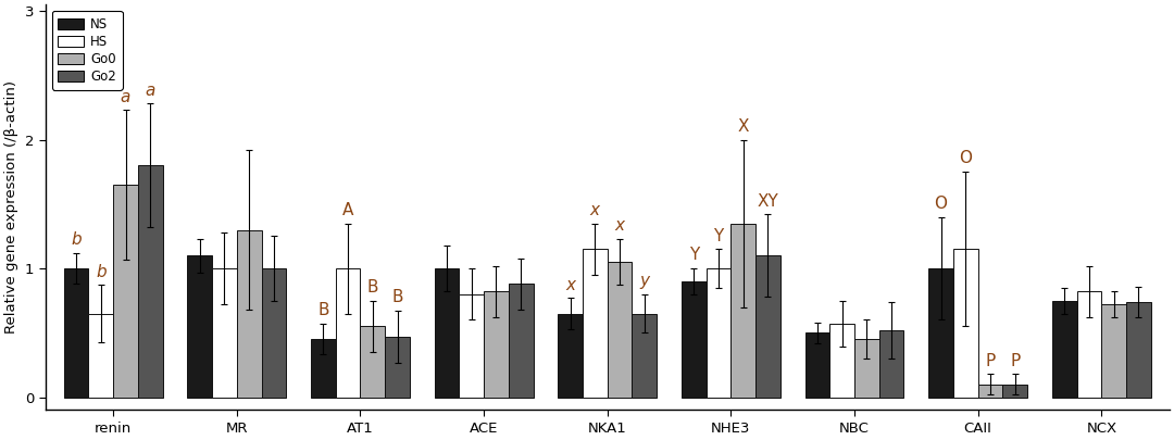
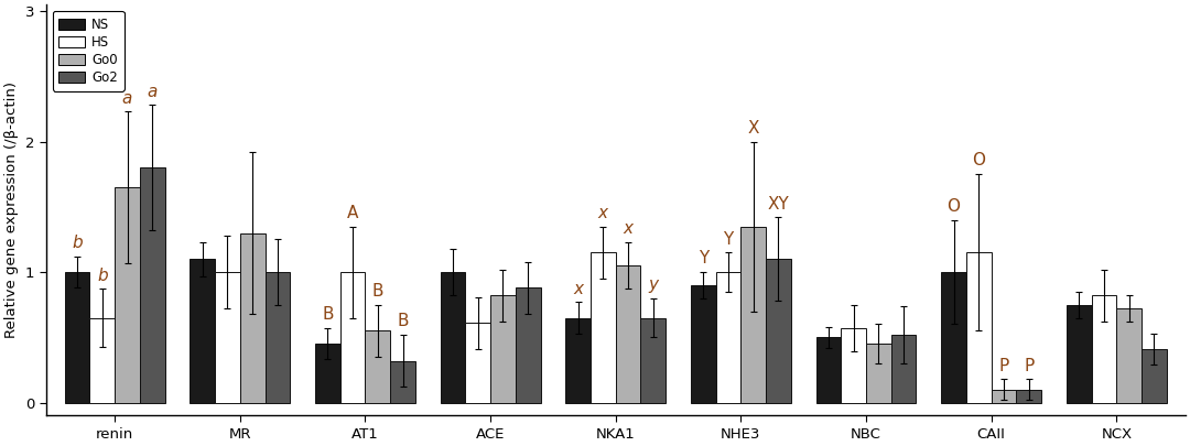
Go2/AT1: 0.47 -> 0.32
HS/ACE: 0.80 -> 0.61
Go2/NCX: 0.74 -> 0.41
